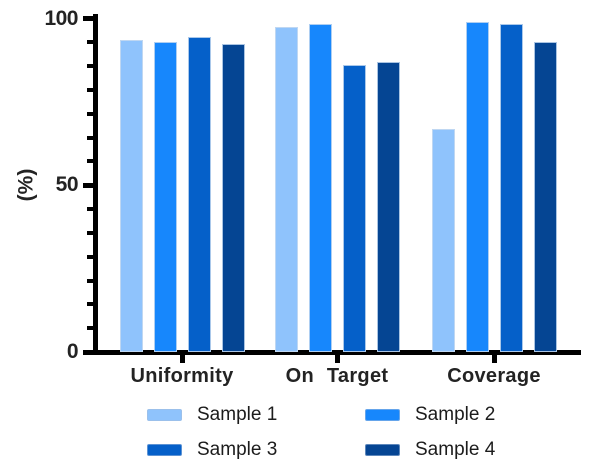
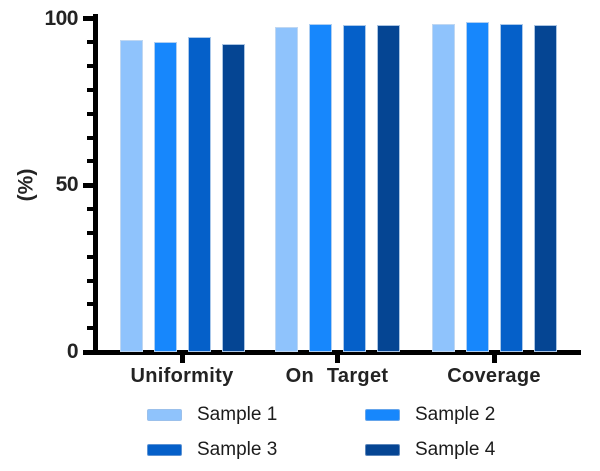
Sample 3/On Target: 86 -> 98
Sample 4/On Target: 87 -> 98
Sample 1/Coverage: 67 -> 98
Sample 4/Coverage: 93 -> 98
